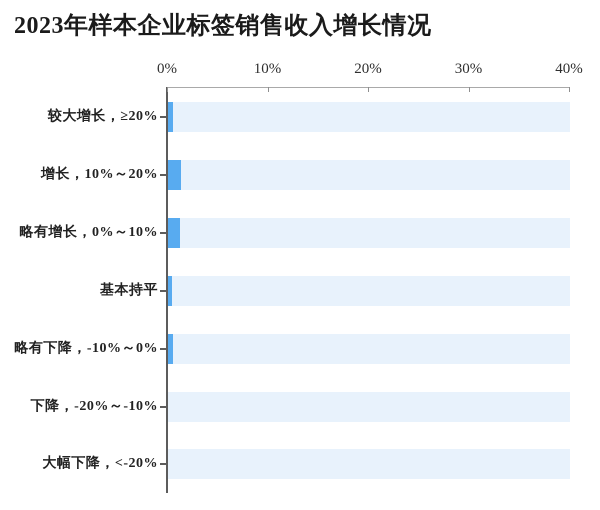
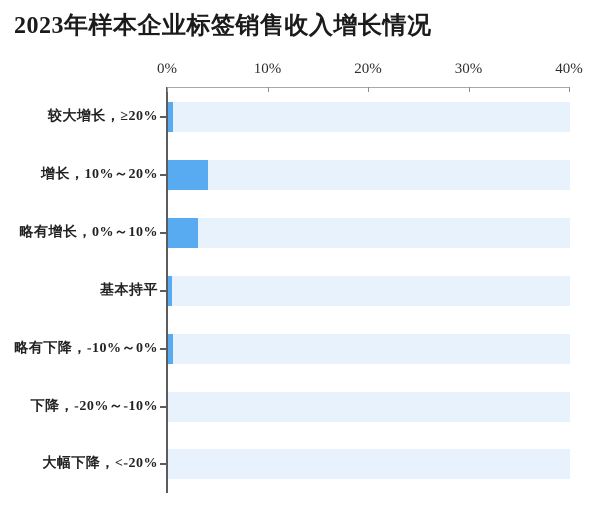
增长，10%～20%: 1% -> 4%
略有增长，0%～10%: 1% -> 3%
